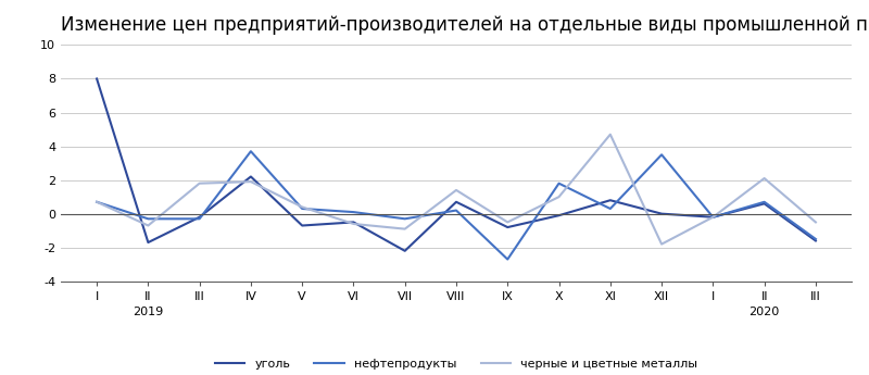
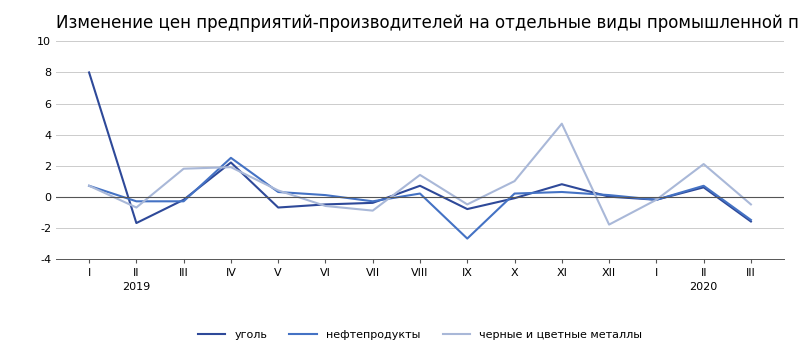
нефтепродукты/IV: 3.7 -> 2.5
уголь/VII: -2.2 -> -0.4
нефтепродукты/X: 1.8 -> 0.2
нефтепродукты/XII: 3.5 -> 0.1
